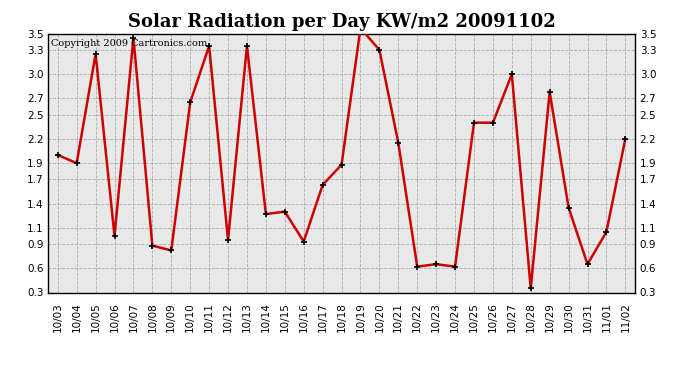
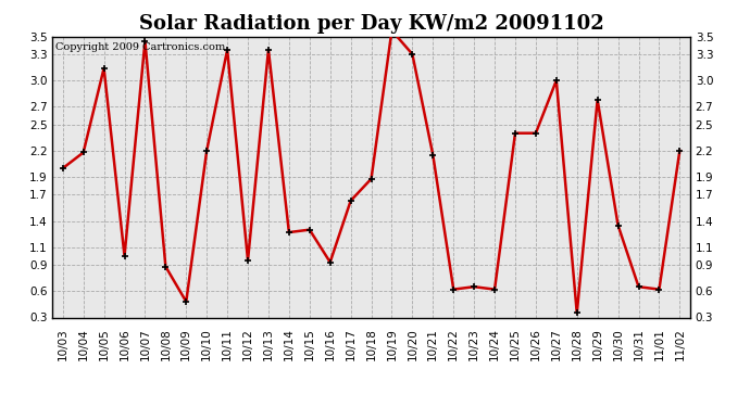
10/04: 1.90 -> 2.18
10/05: 3.25 -> 3.14
10/09: 0.82 -> 0.48
10/10: 2.65 -> 2.20
11/01: 1.05 -> 0.62
